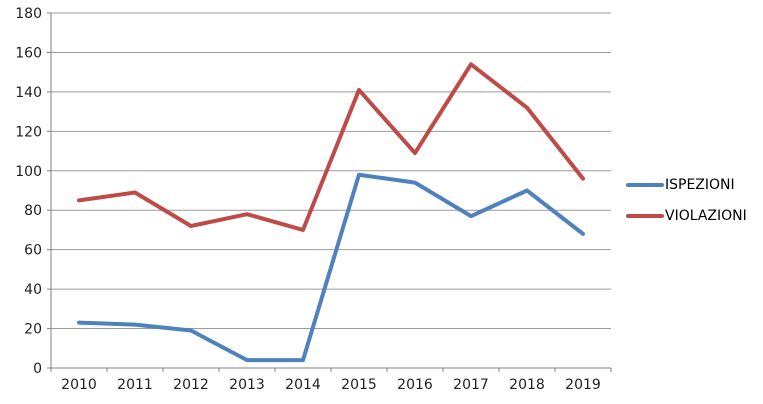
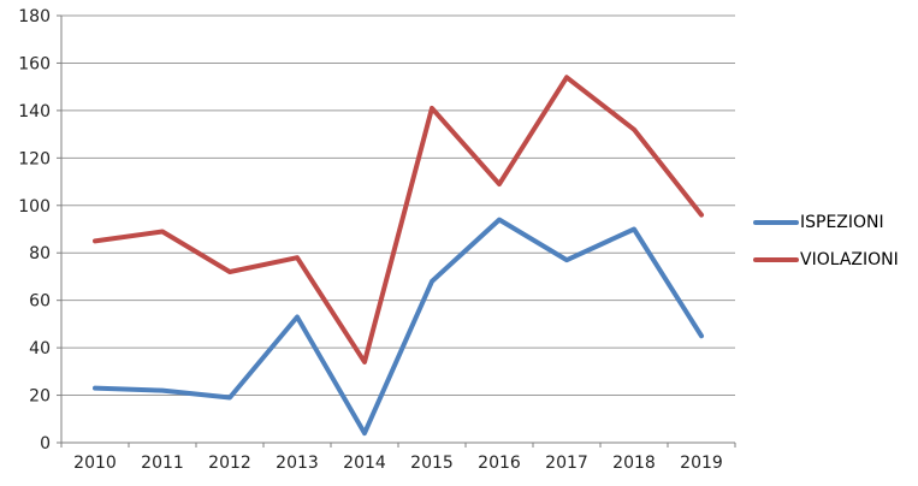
ISPEZIONI/2013: 4 -> 53
VIOLAZIONI/2014: 70 -> 34
ISPEZIONI/2015: 98 -> 68
ISPEZIONI/2019: 68 -> 45
